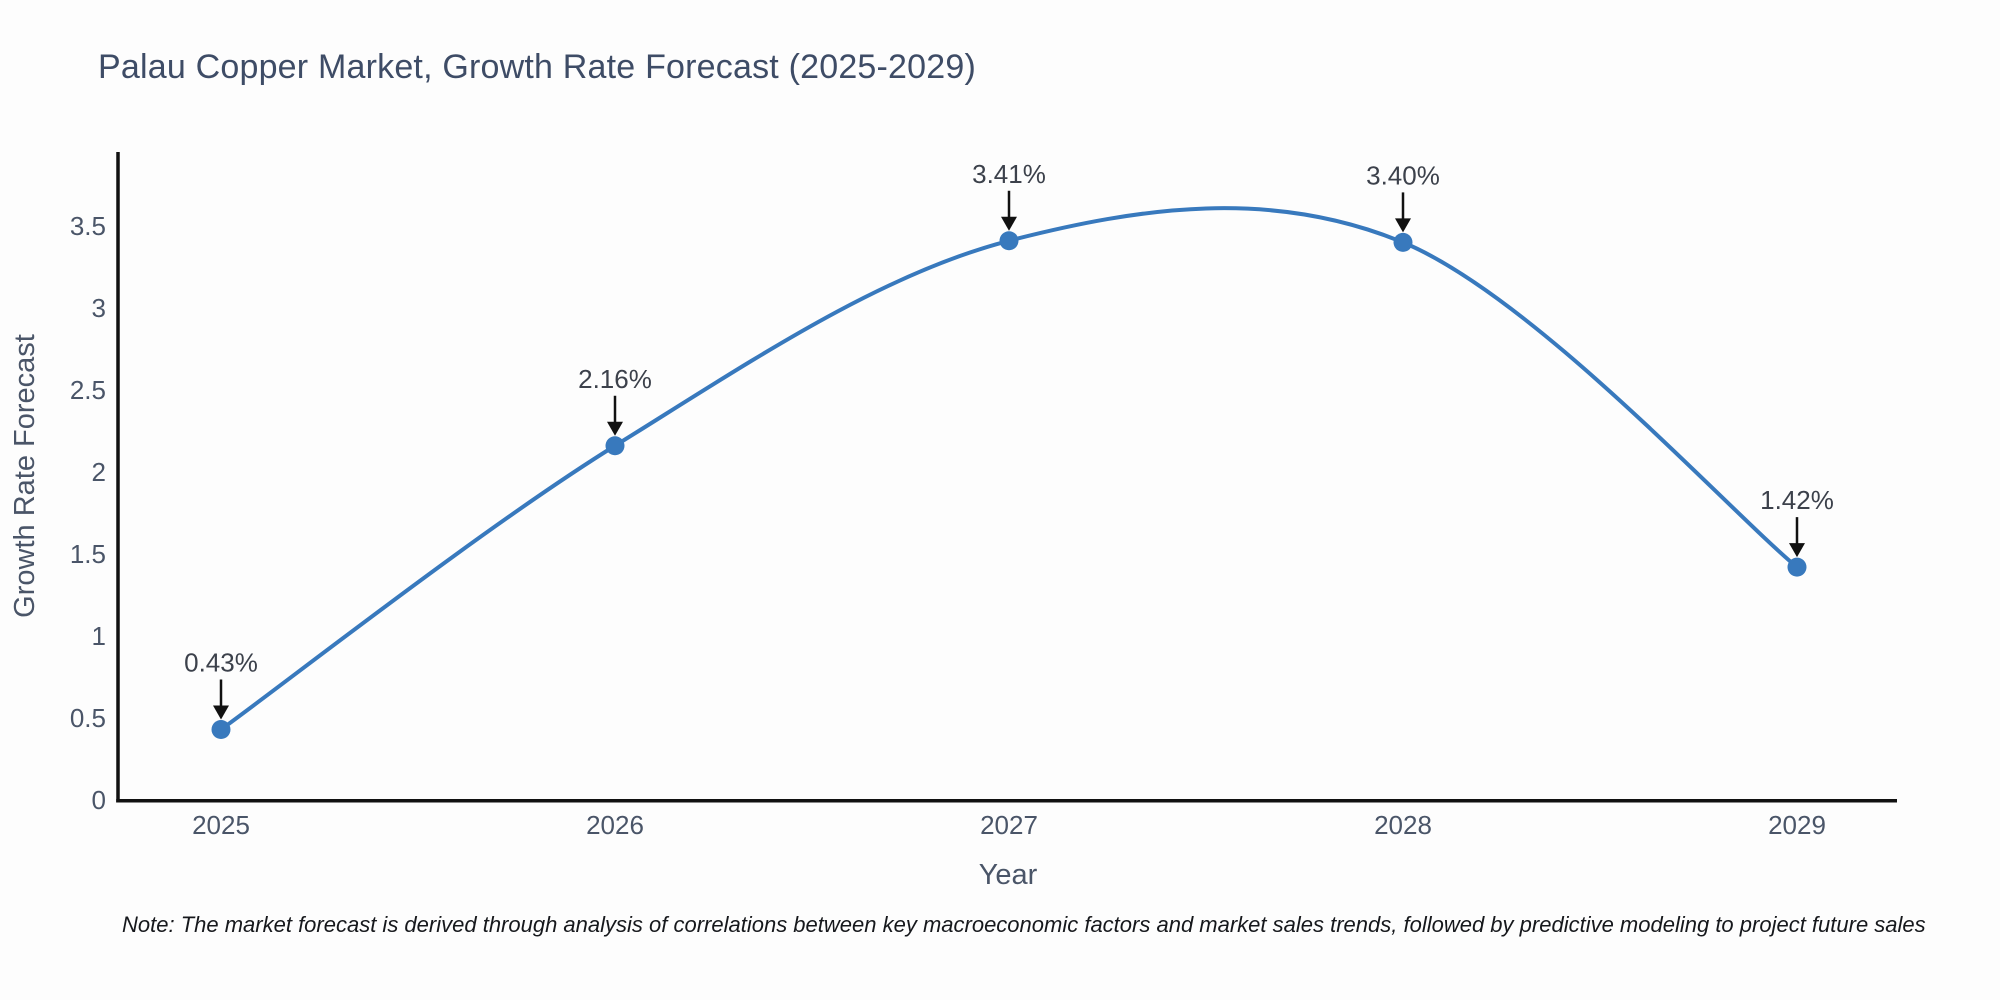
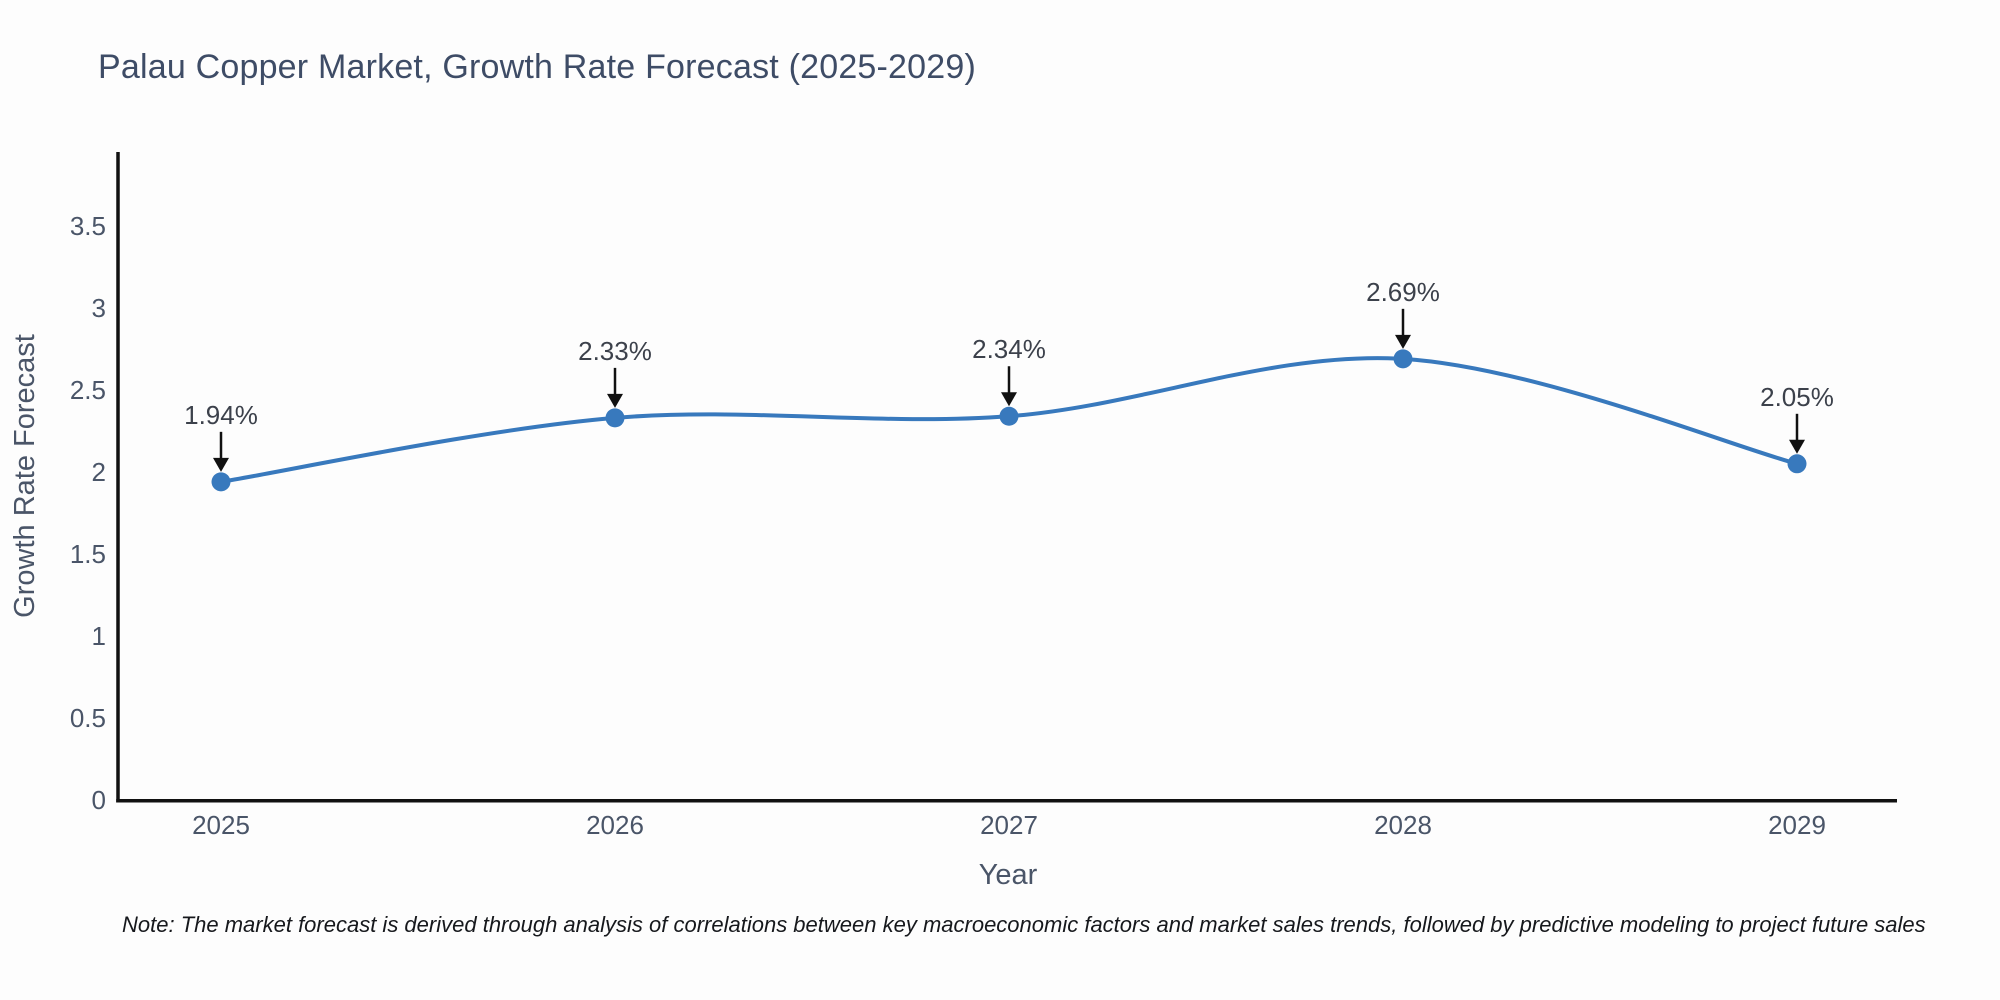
2025: 0.43% -> 1.94%
2026: 2.16% -> 2.33%
2027: 3.41% -> 2.34%
2028: 3.40% -> 2.69%
2029: 1.42% -> 2.05%
